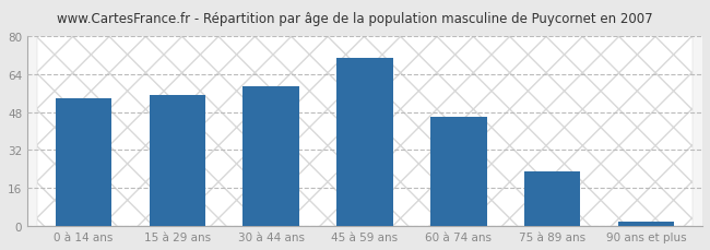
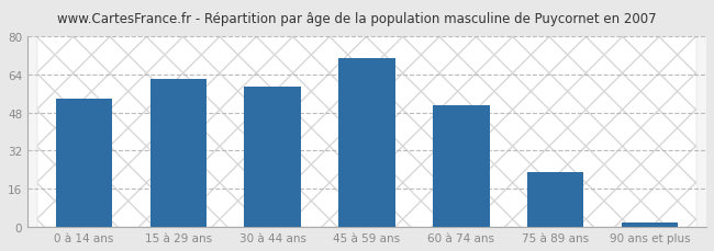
15 à 29 ans: 55 -> 62
60 à 74 ans: 46 -> 51
